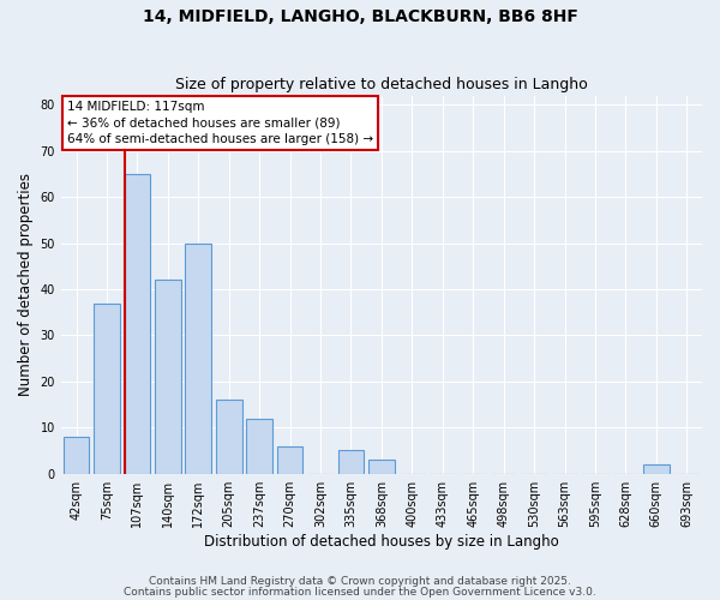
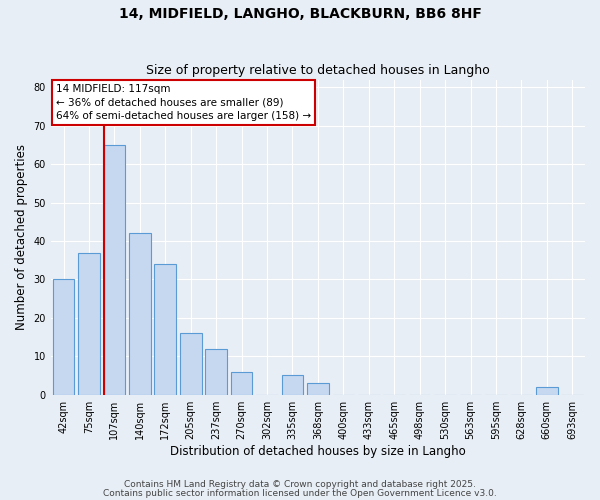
42sqm: 8 -> 30
172sqm: 50 -> 34
